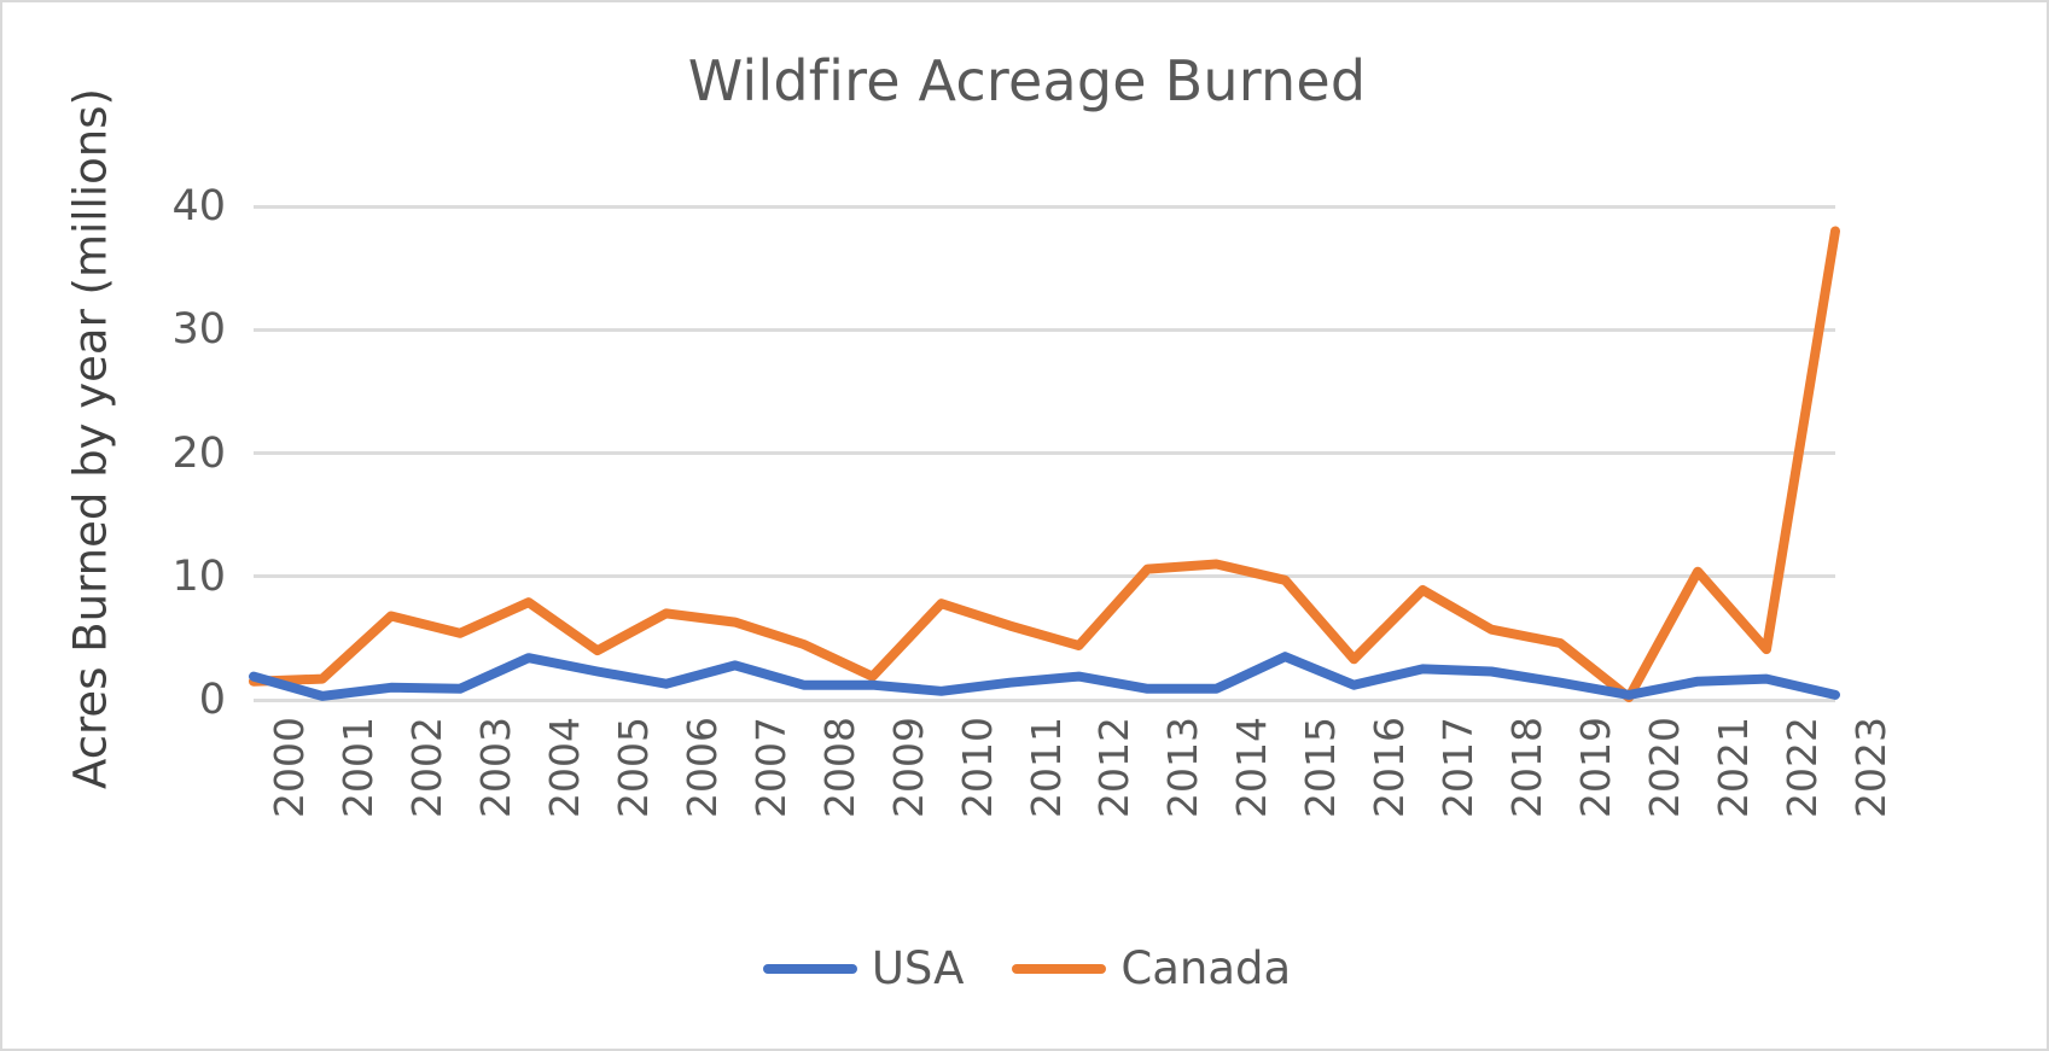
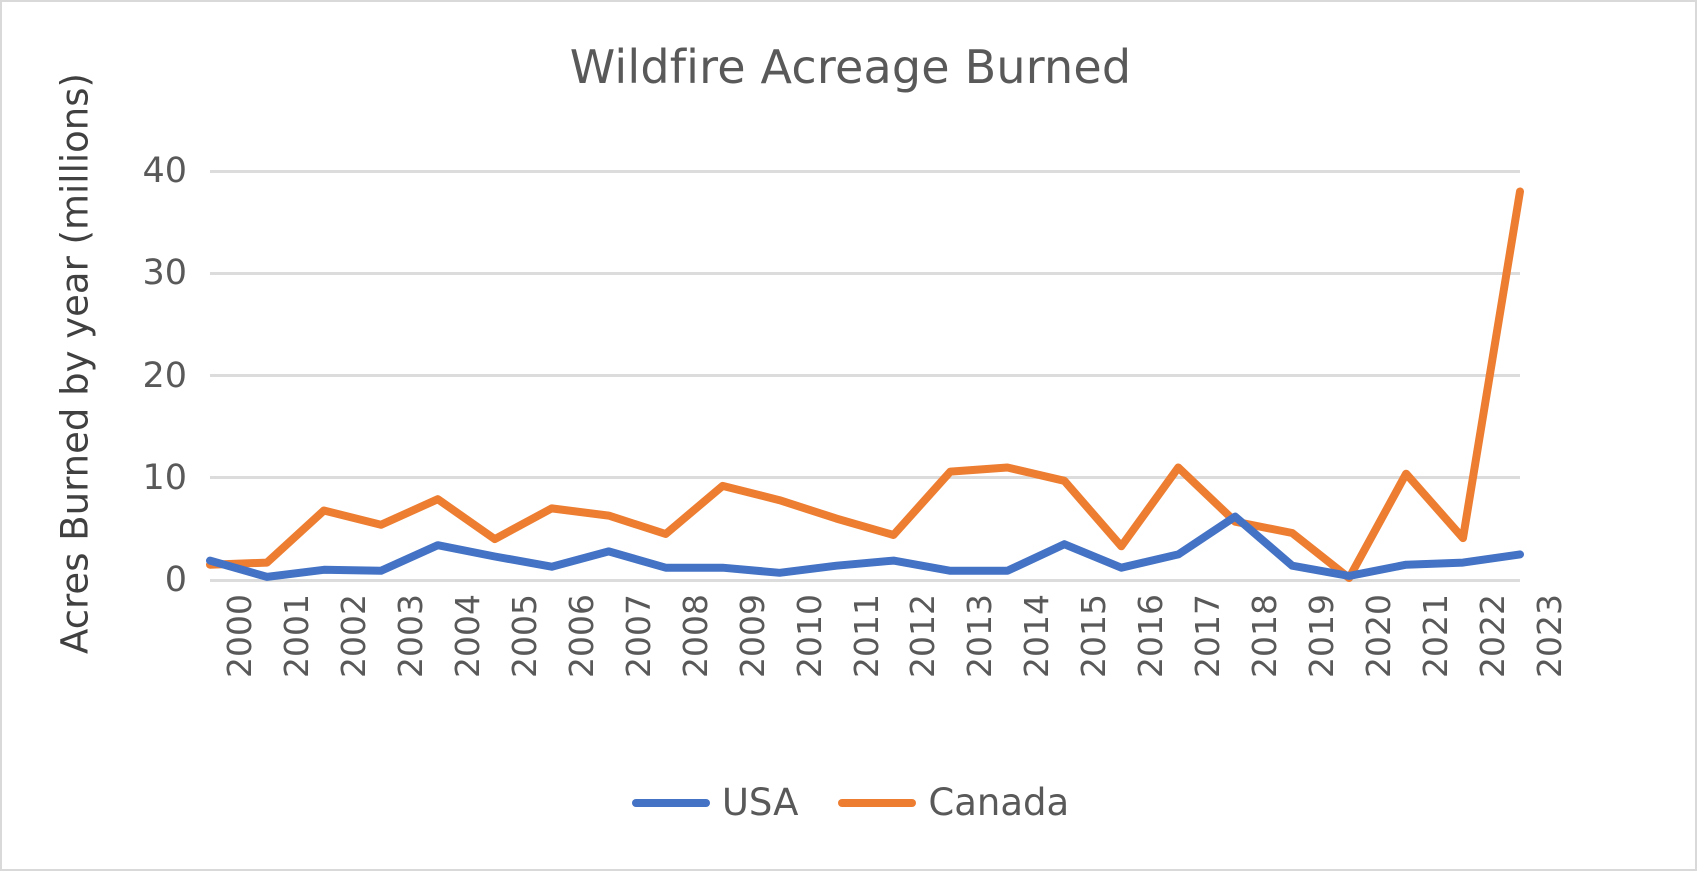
Canada/2009: 1.9 -> 9.2
Canada/2017: 8.9 -> 11.0
USA/2018: 2.3 -> 6.2
USA/2023: 0.4 -> 2.5
